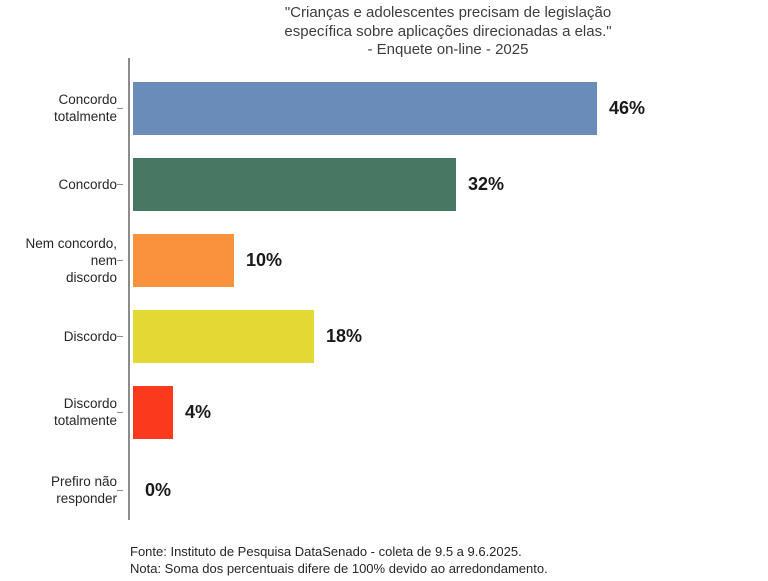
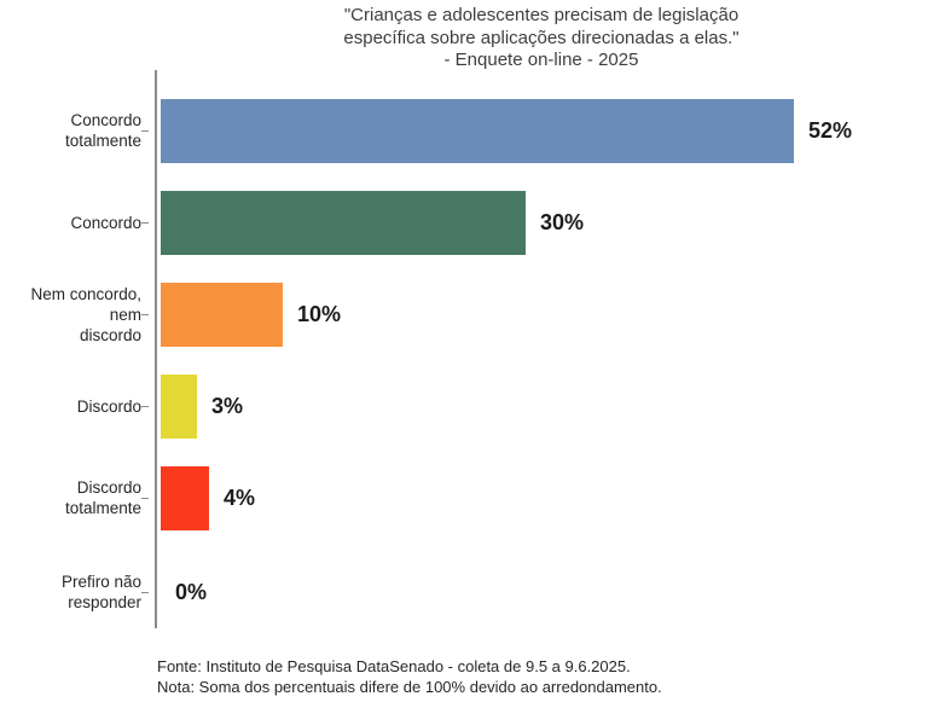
Concordo totalmente: 46% -> 52%
Concordo: 32% -> 30%
Discordo: 18% -> 3%
